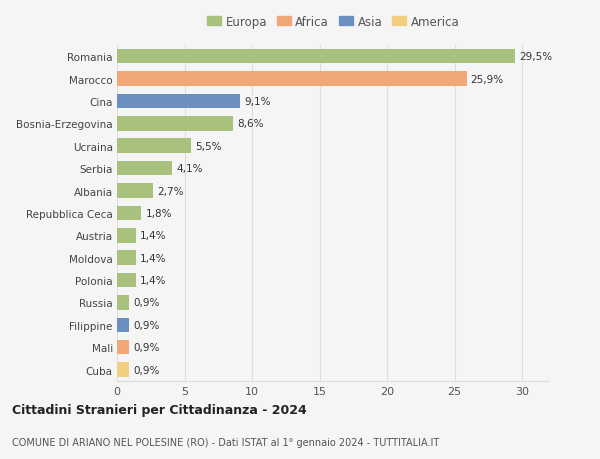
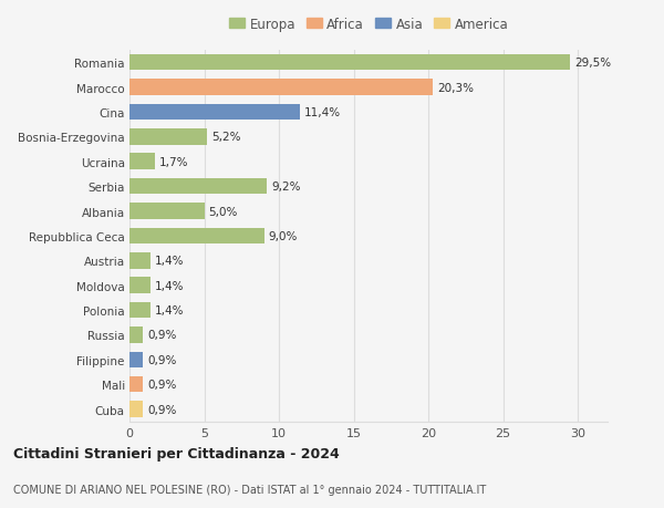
Marocco: 25,9% -> 20,3%
Cina: 9,1% -> 11,4%
Bosnia-Erzegovina: 8,6% -> 5,2%
Ucraina: 5,5% -> 1,7%
Serbia: 4,1% -> 9,2%
Albania: 2,7% -> 5,0%
Repubblica Ceca: 1,8% -> 9,0%
